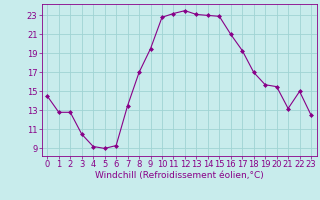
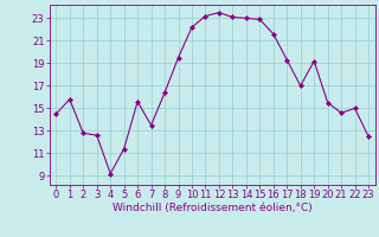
1: 12.8 -> 15.8
3: 10.5 -> 12.6
5: 9.0 -> 11.4
6: 9.3 -> 15.6
8: 17.0 -> 16.4
10: 22.8 -> 22.2
16: 21.0 -> 21.6
19: 15.7 -> 19.2
21: 13.2 -> 14.6
